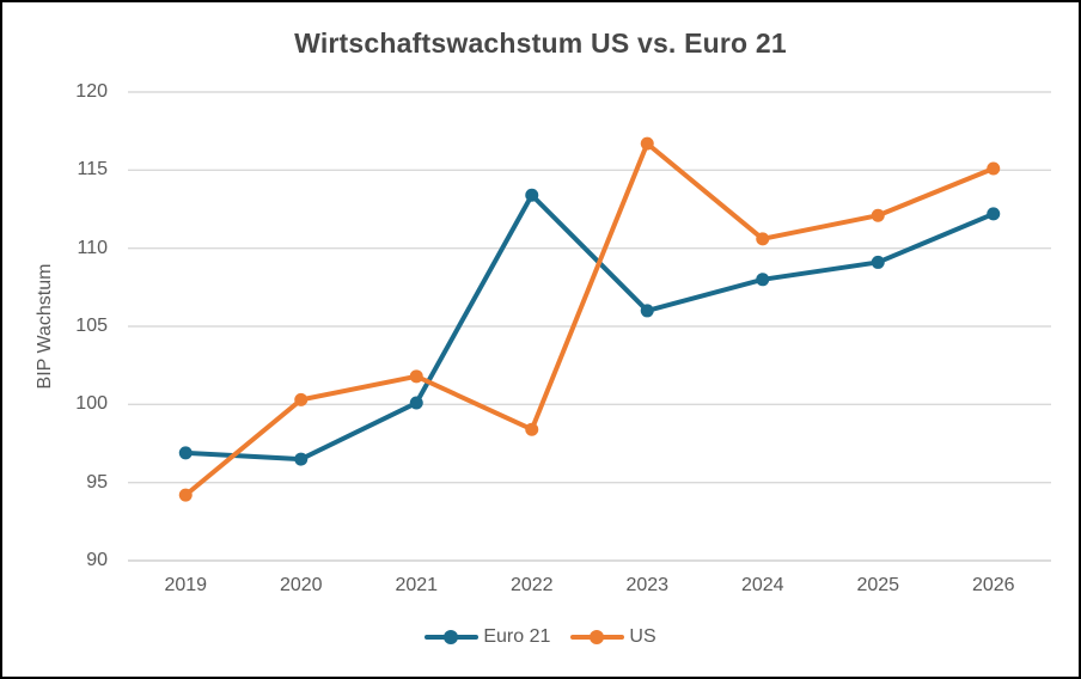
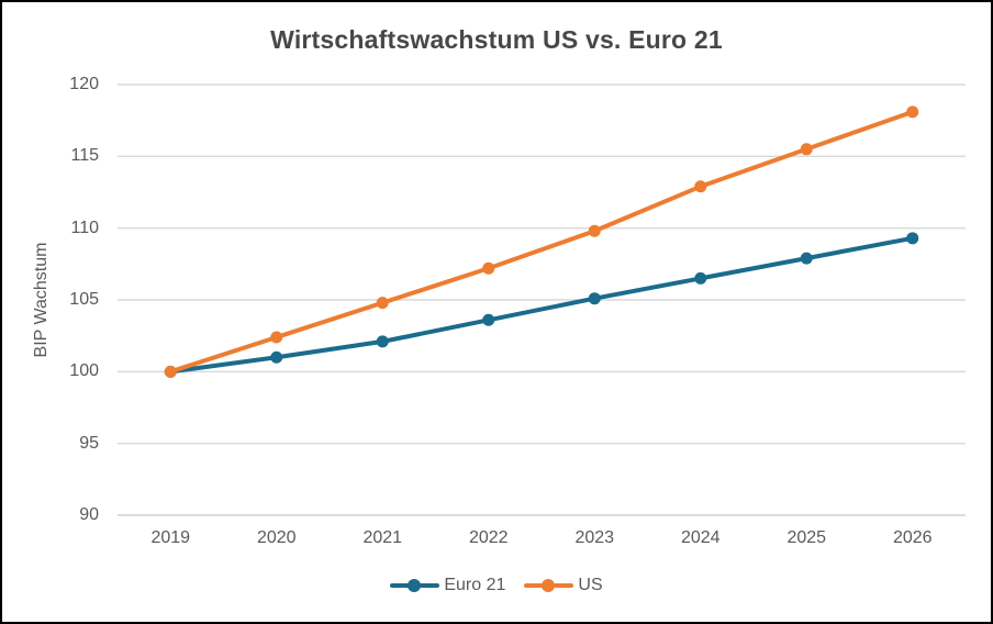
Euro 21/2019: 96.9 -> 100.0
US/2019: 94.2 -> 100.0
Euro 21/2020: 96.5 -> 101.0
US/2020: 100.3 -> 102.4
Euro 21/2021: 100.1 -> 102.1
US/2021: 101.8 -> 104.8
Euro 21/2022: 113.4 -> 103.6
US/2022: 98.4 -> 107.2
Euro 21/2023: 106.0 -> 105.1
US/2023: 116.7 -> 109.8
Euro 21/2024: 108.0 -> 106.5
US/2024: 110.6 -> 112.9
Euro 21/2025: 109.1 -> 107.9
US/2025: 112.1 -> 115.5
Euro 21/2026: 112.2 -> 109.3
US/2026: 115.1 -> 118.1
